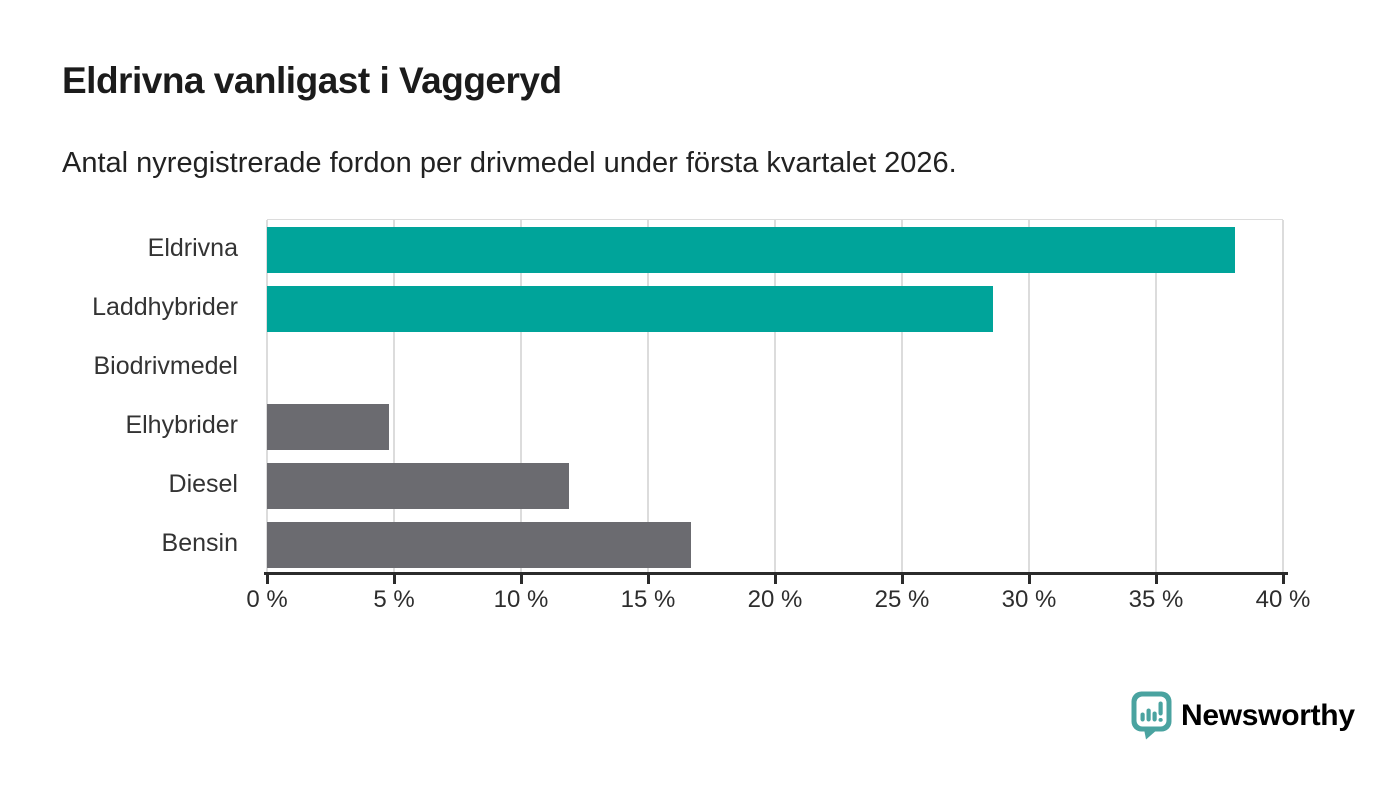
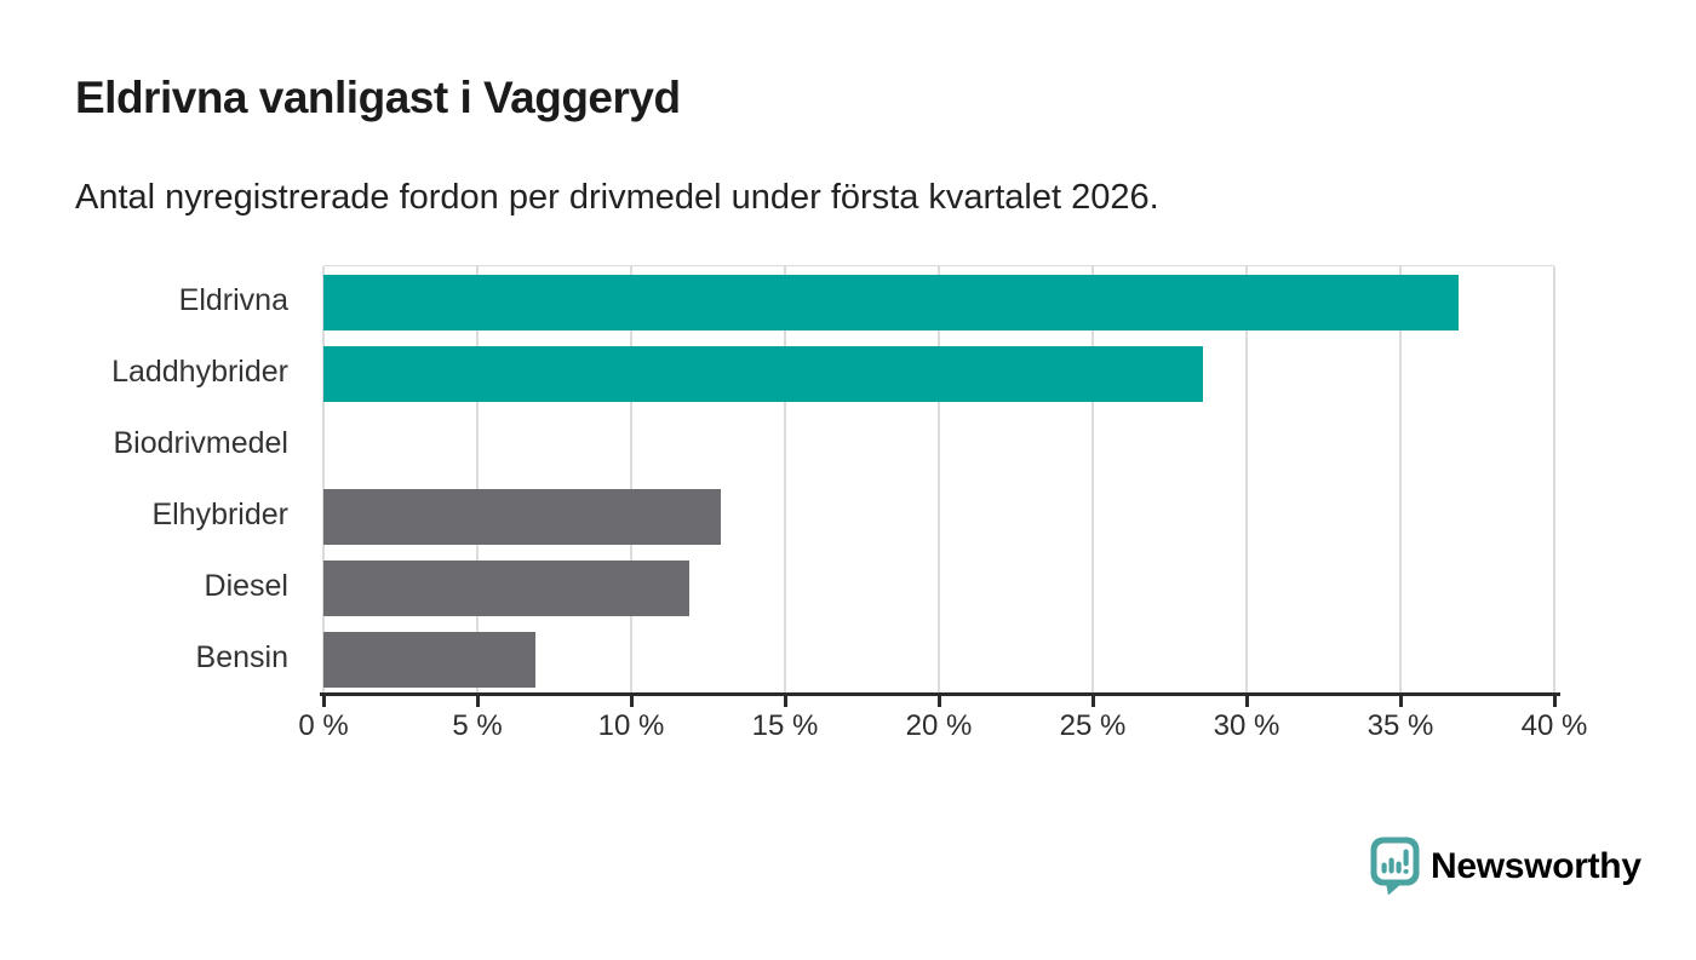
Eldrivna: 38.1% -> 36.9%
Elhybrider: 4.8% -> 12.9%
Bensin: 16.7% -> 6.9%
